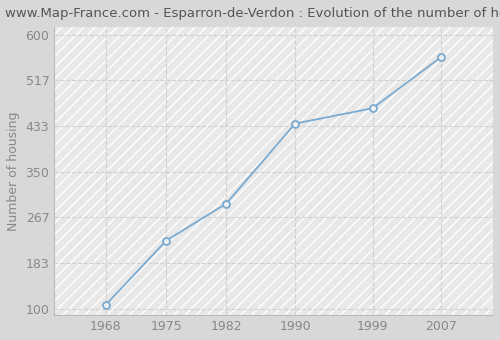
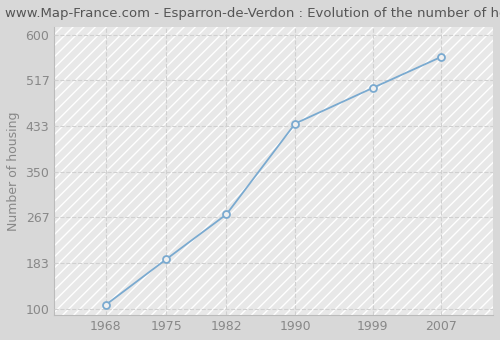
1975: 224 -> 190
1982: 292 -> 272
1999: 466 -> 503
